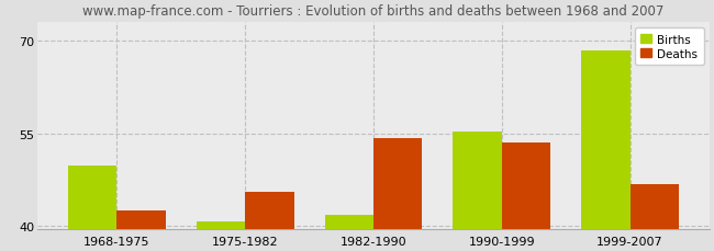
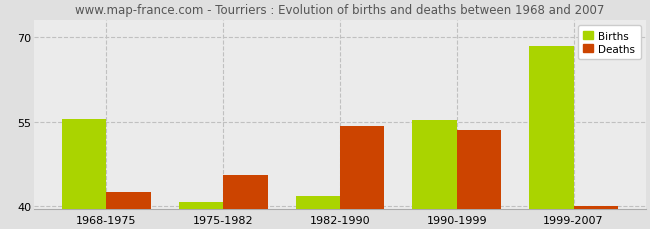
Births/1968-1975: 49.8 -> 55.5
Deaths/1999-2007: 46.8 -> 40.1
